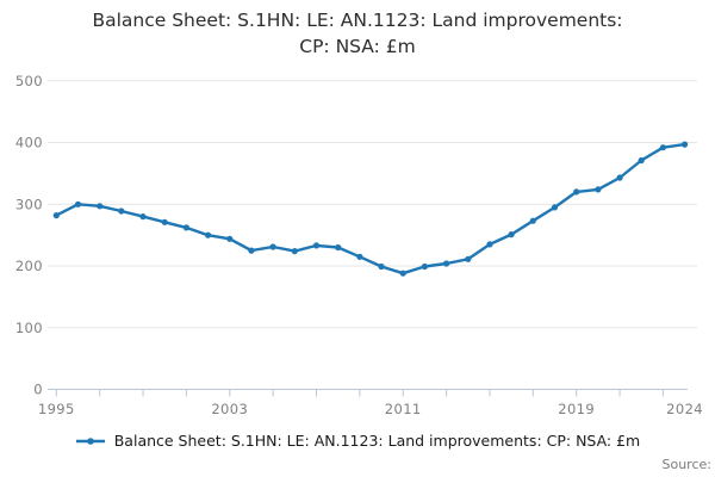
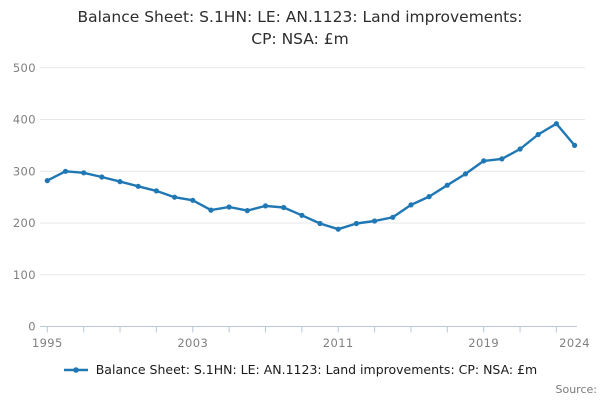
2024: 400 -> 350
